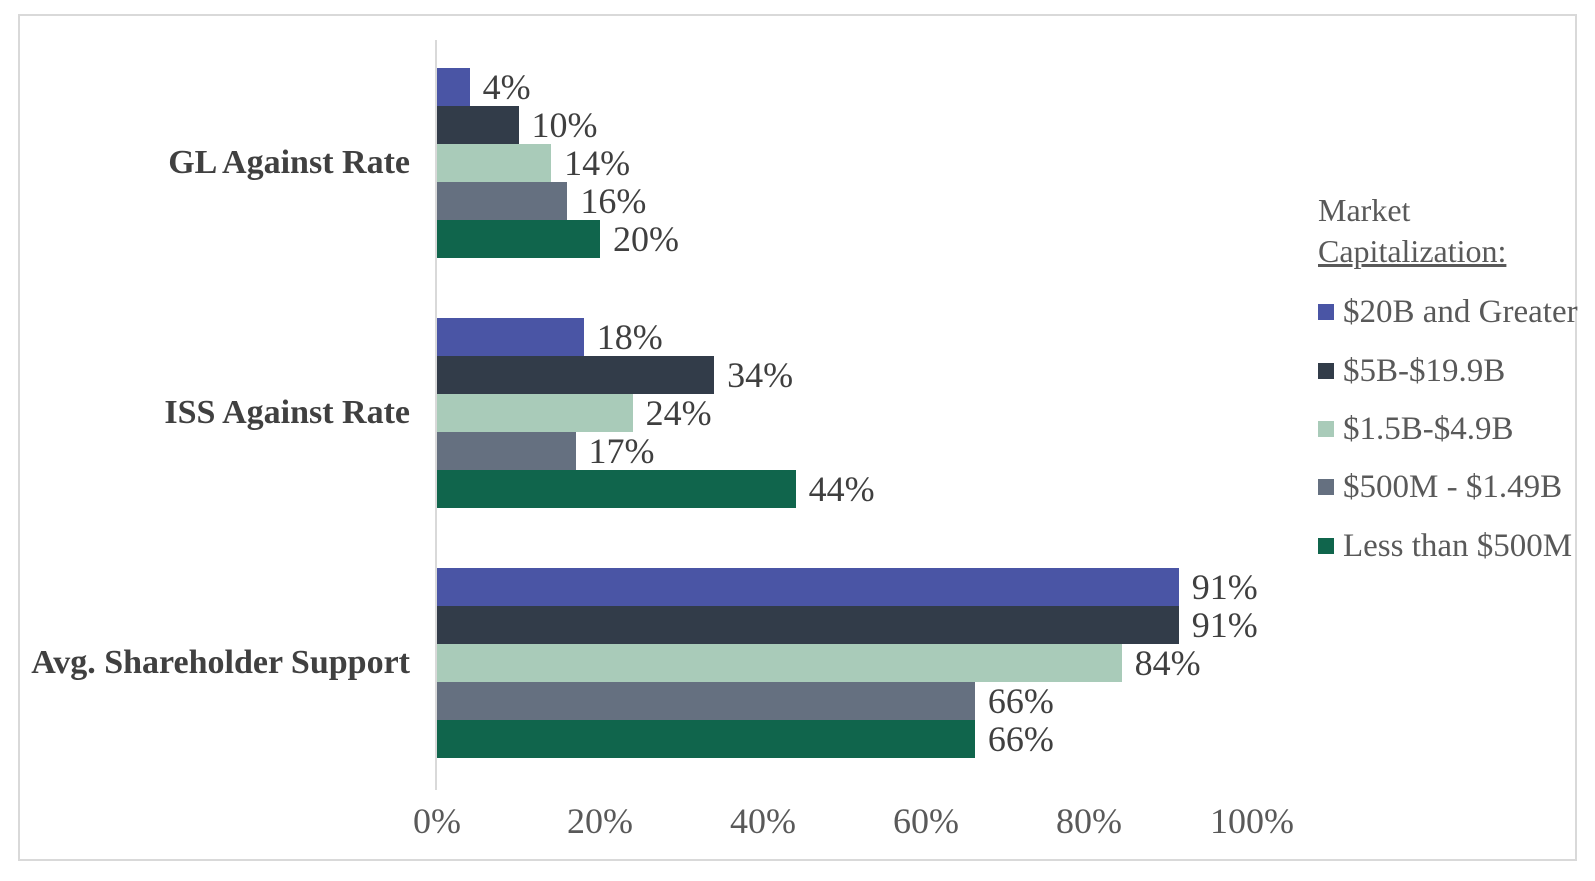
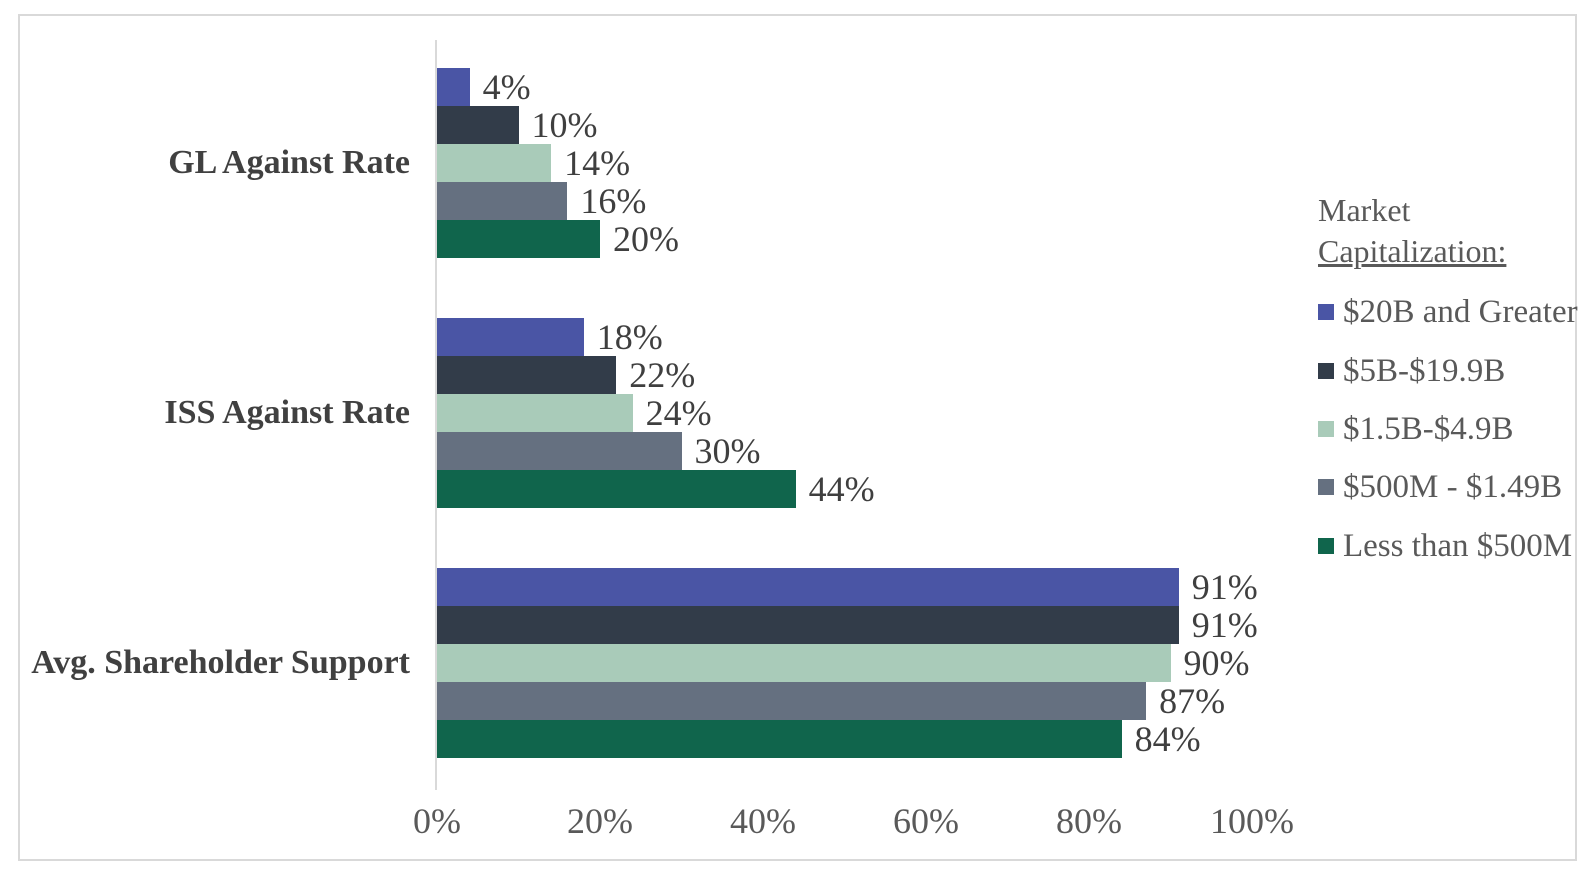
$5B-$19.9B/ISS Against Rate: 34% -> 22%
$500M - $1.49B/ISS Against Rate: 17% -> 30%
$1.5B-$4.9B/Avg. Shareholder Support: 84% -> 90%
$500M - $1.49B/Avg. Shareholder Support: 66% -> 87%
Less than $500M/Avg. Shareholder Support: 66% -> 84%
